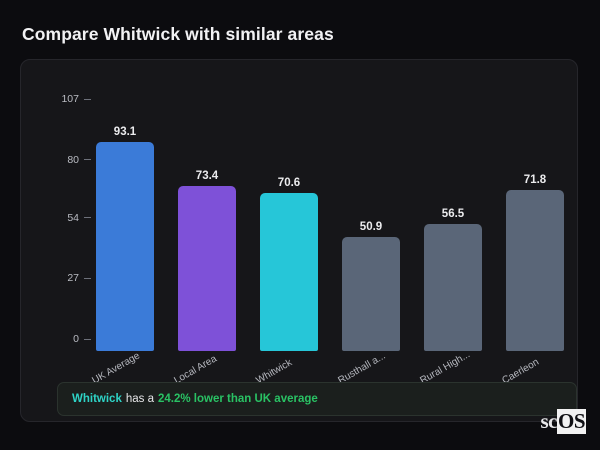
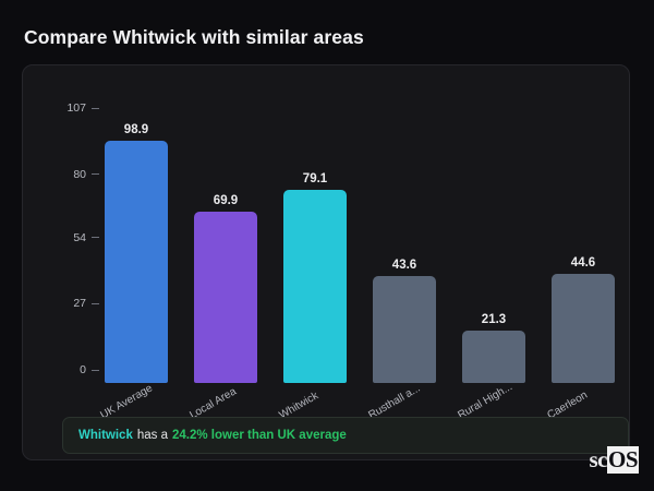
UK Average: 93.1 -> 98.9
Local Area: 73.4 -> 69.9
Whitwick: 70.6 -> 79.1
Rusthall a...: 50.9 -> 43.6
Rural High...: 56.5 -> 21.3
Caerleon: 71.8 -> 44.6
